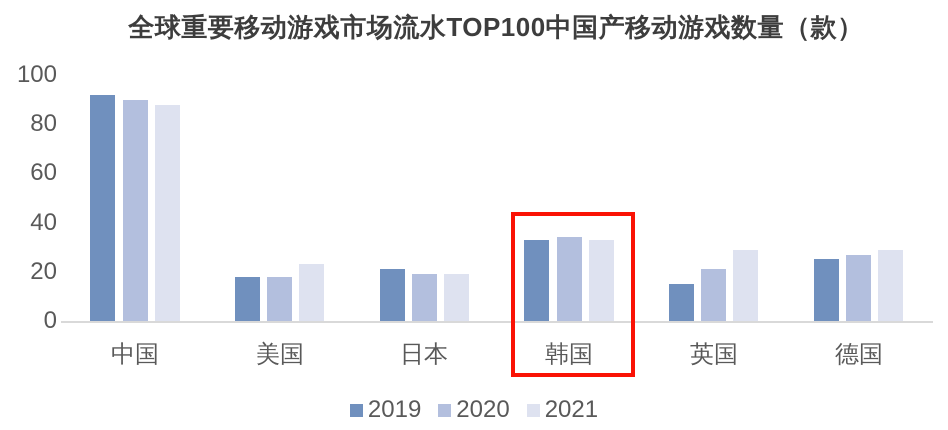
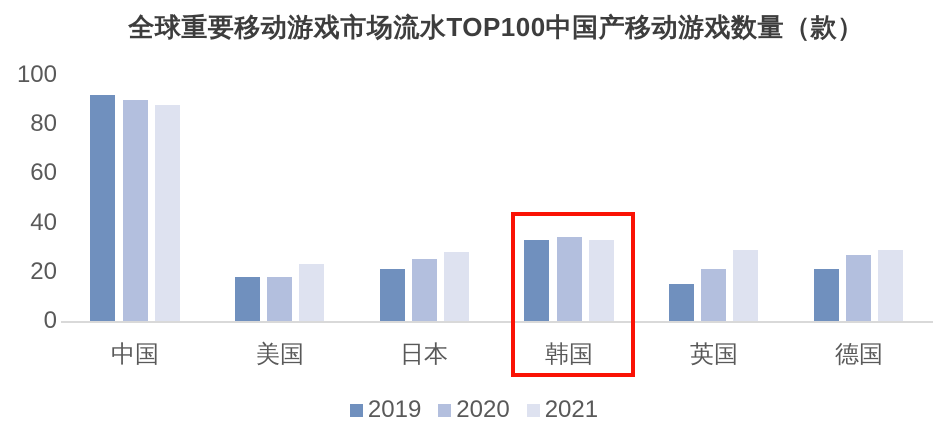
2020/日本: 19 -> 25
2021/日本: 19 -> 28
2019/德国: 25 -> 21
